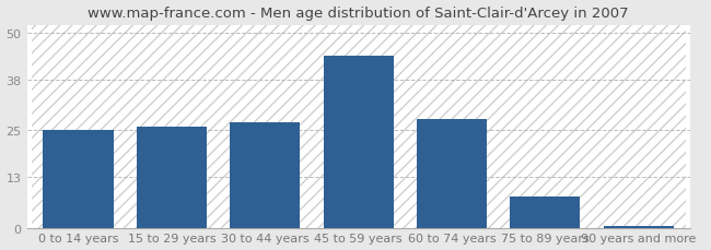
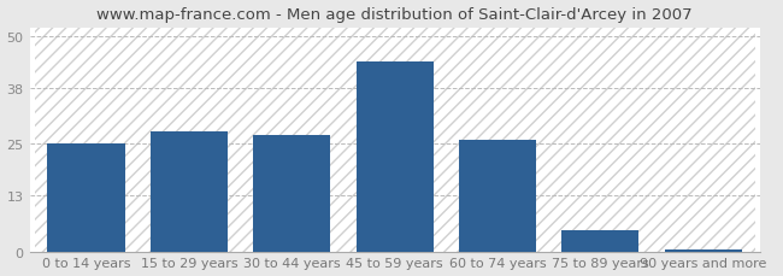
15 to 29 years: 26.0 -> 28.0
60 to 74 years: 28.0 -> 26.0
75 to 89 years: 8.0 -> 5.0
